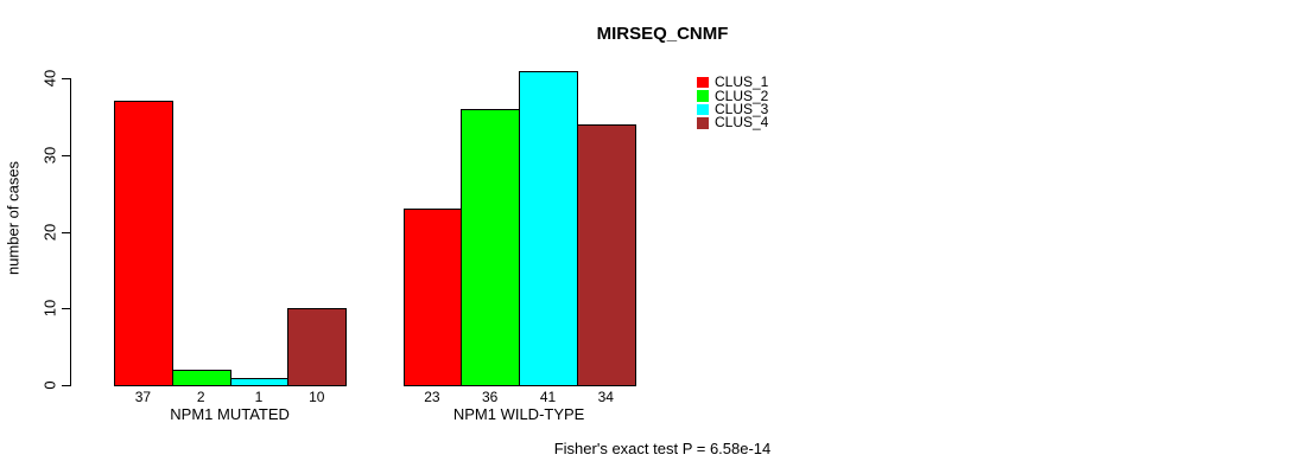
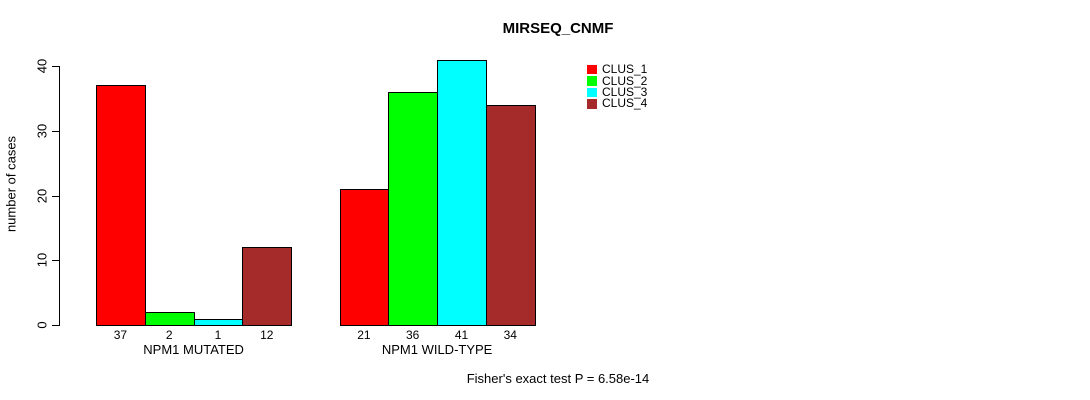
CLUS_4/NPM1 MUTATED: 10 -> 12
CLUS_1/NPM1 WILD-TYPE: 23 -> 21
